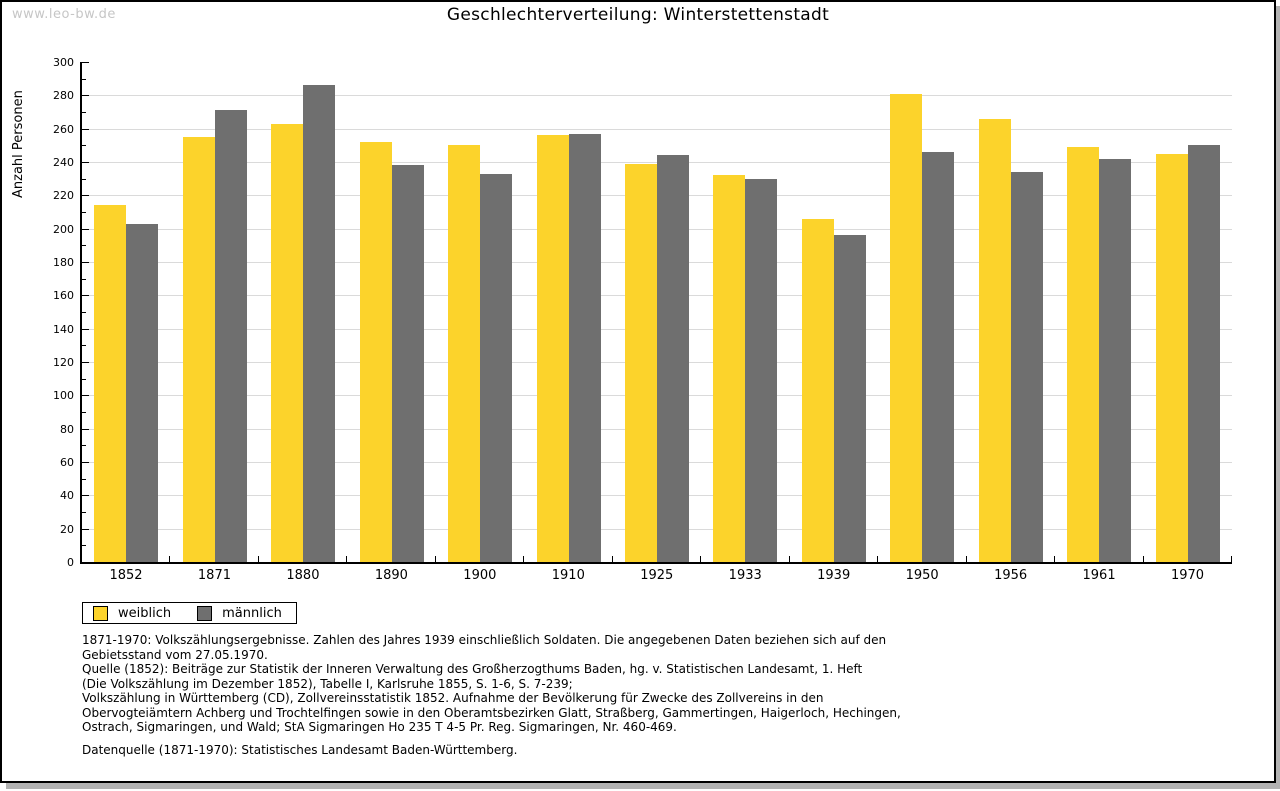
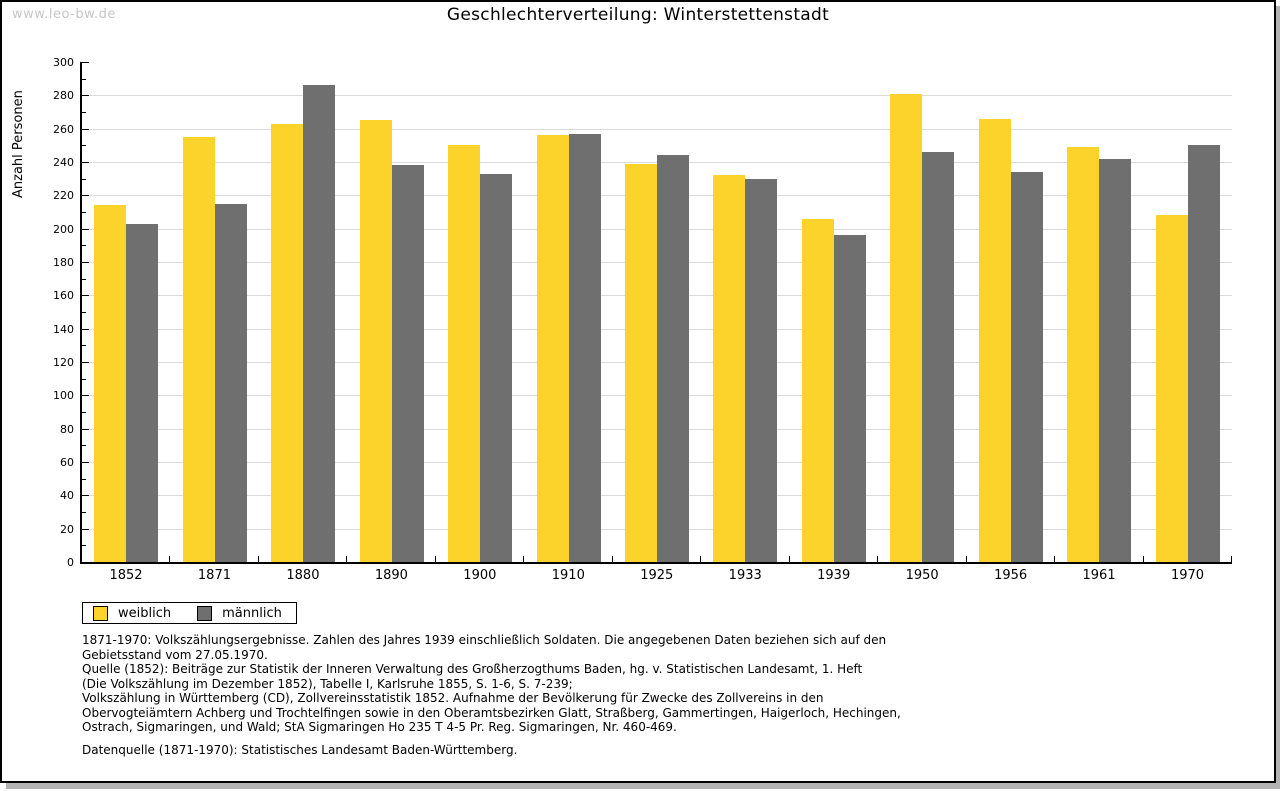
männlich/1871: 271 -> 215
weiblich/1890: 252 -> 265
weiblich/1970: 245 -> 208
